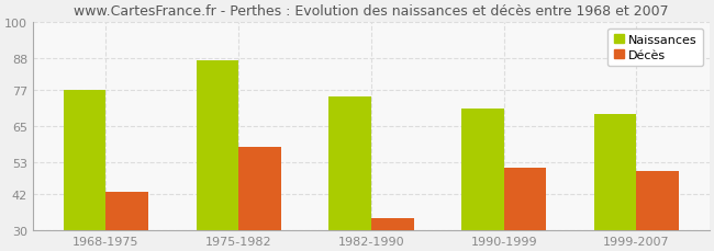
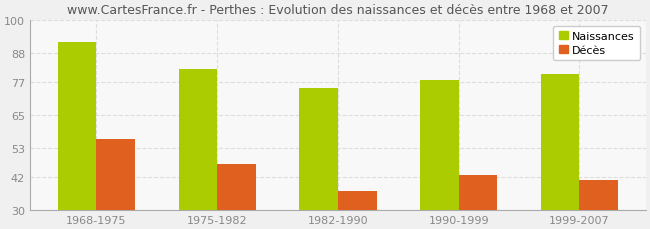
Naissances/1968-1975: 77 -> 92
Décès/1968-1975: 43 -> 56
Naissances/1975-1982: 87 -> 82
Décès/1975-1982: 58 -> 47
Décès/1982-1990: 34 -> 37
Naissances/1990-1999: 71 -> 78
Décès/1990-1999: 51 -> 43
Naissances/1999-2007: 69 -> 80
Décès/1999-2007: 50 -> 41
